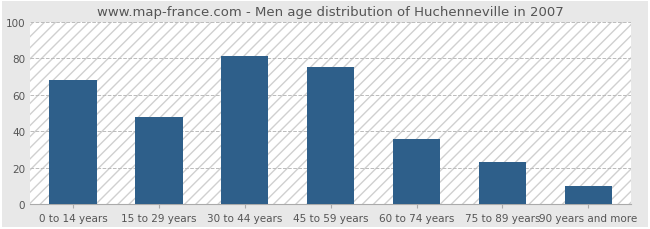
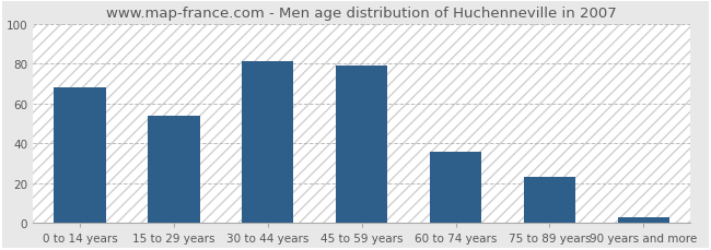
15 to 29 years: 48 -> 54
45 to 59 years: 75 -> 79
90 years and more: 10 -> 3
